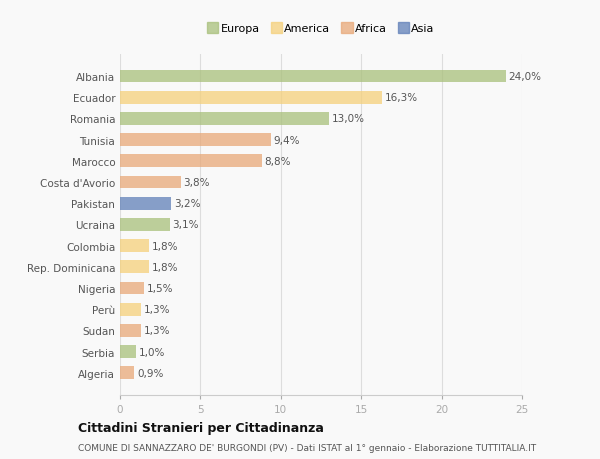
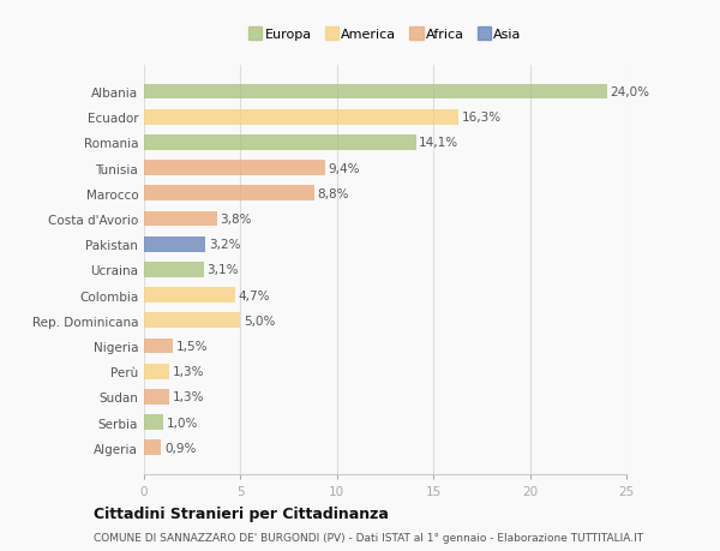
Romania: 13,0% -> 14,1%
Colombia: 1,8% -> 4,7%
Rep. Dominicana: 1,8% -> 5,0%
